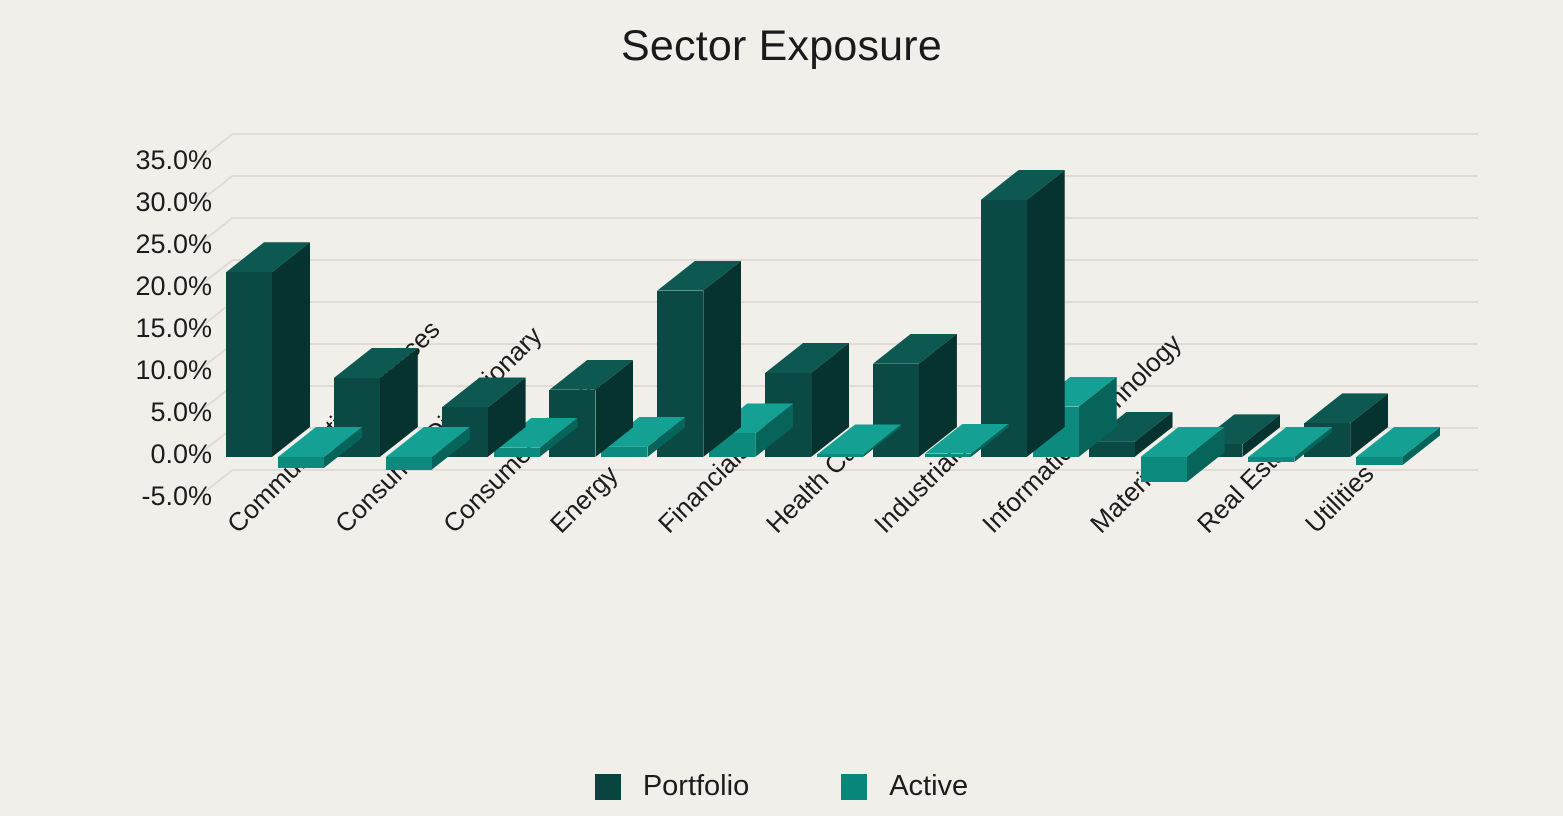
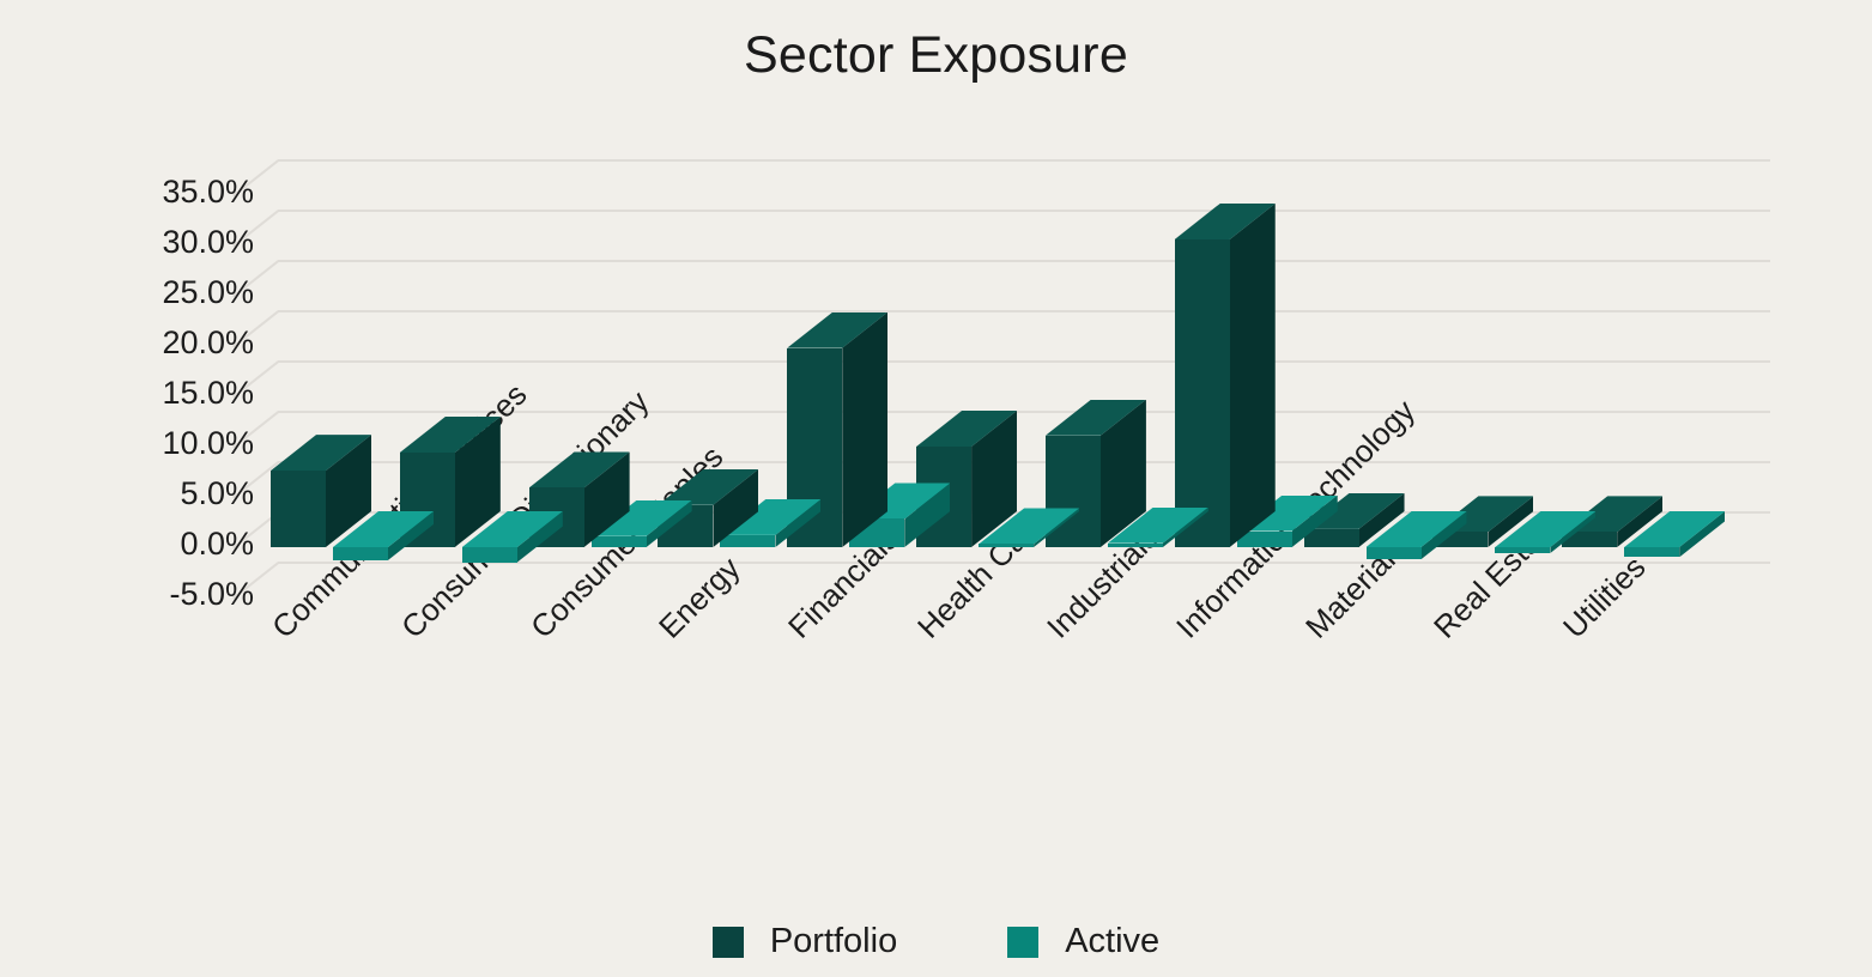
Portfolio/Communication Services: 22% -> 8%
Portfolio/Energy: 8% -> 4%
Active/Information Technology: 6% -> 2%
Active/Materials: -3% -> -1%
Portfolio/Utilities: 4% -> 2%
